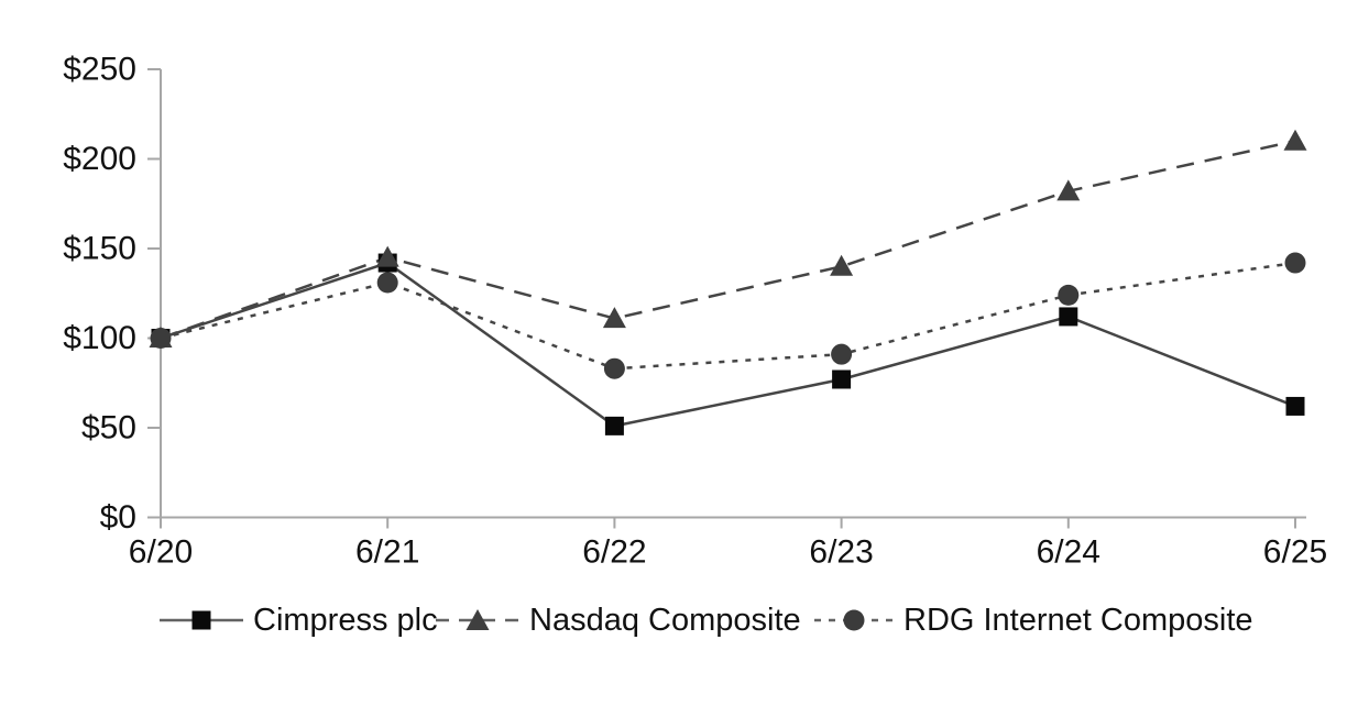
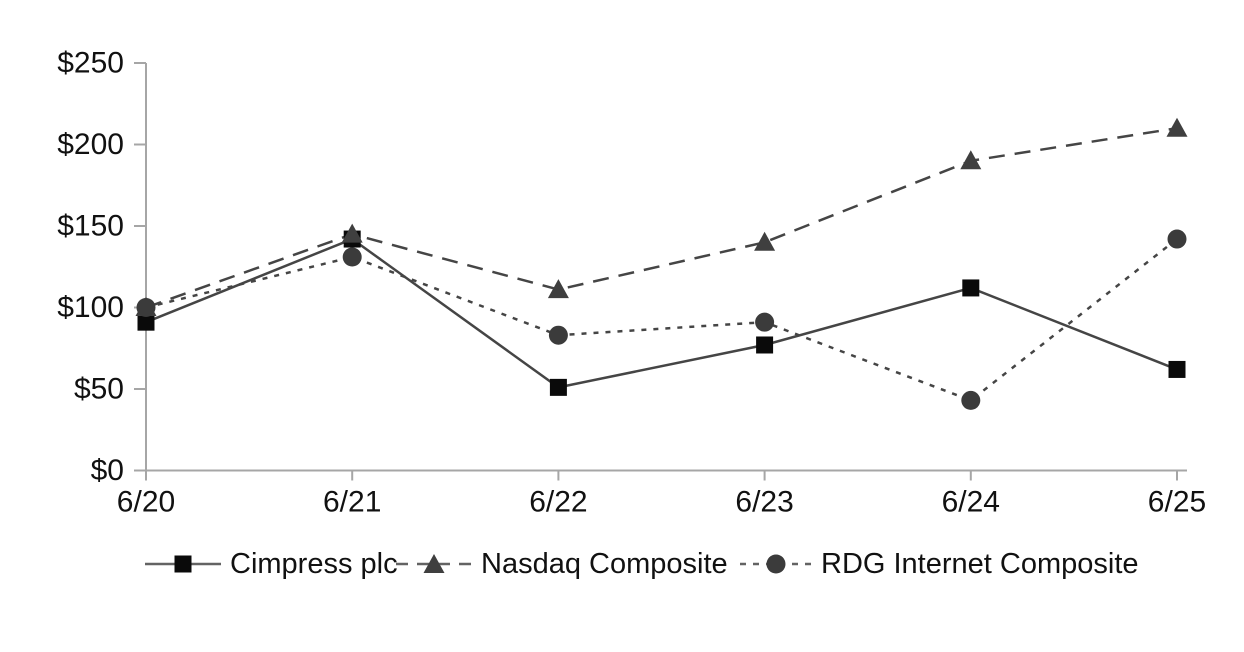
Cimpress plc/6/20: $100 -> $91
Nasdaq Composite/6/24: $182 -> $190
RDG Internet Composite/6/24: $124 -> $43
